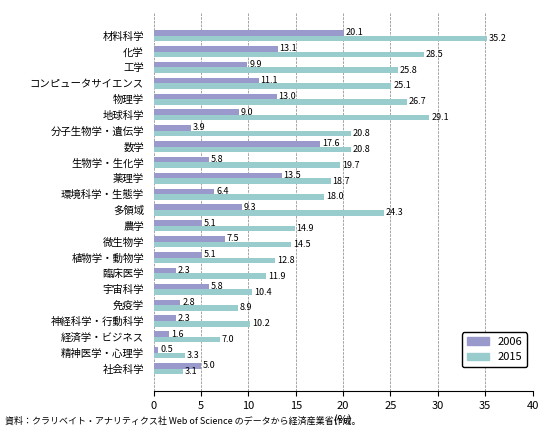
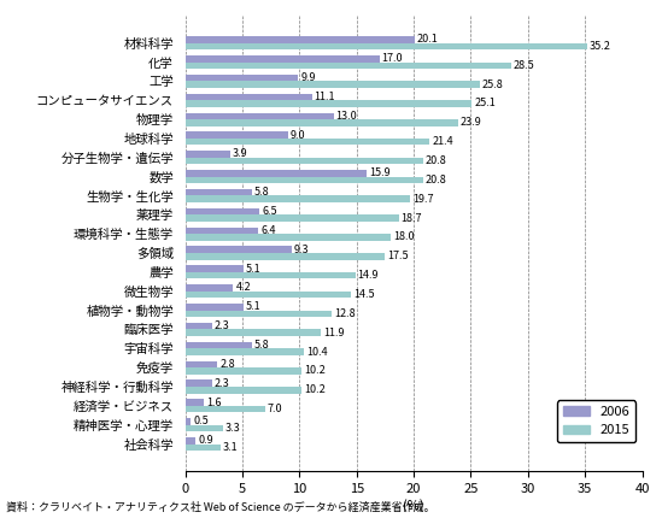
2006/化学: 13.1 -> 17.0
2015/物理学: 26.7 -> 23.9
2015/地球科学: 29.1 -> 21.4
2006/数学: 17.6 -> 15.9
2006/薬理学: 13.5 -> 6.5
2015/多領域: 24.3 -> 17.5
2006/微生物学: 7.5 -> 4.2
2015/免疫学: 8.9 -> 10.2
2006/社会科学: 5.0 -> 0.9
